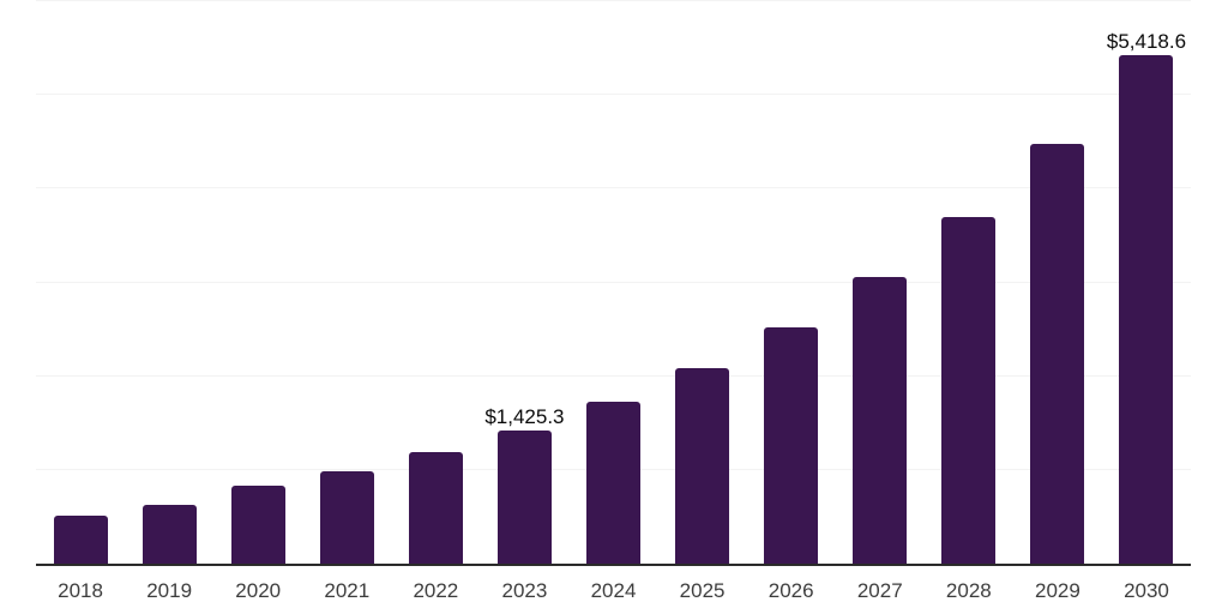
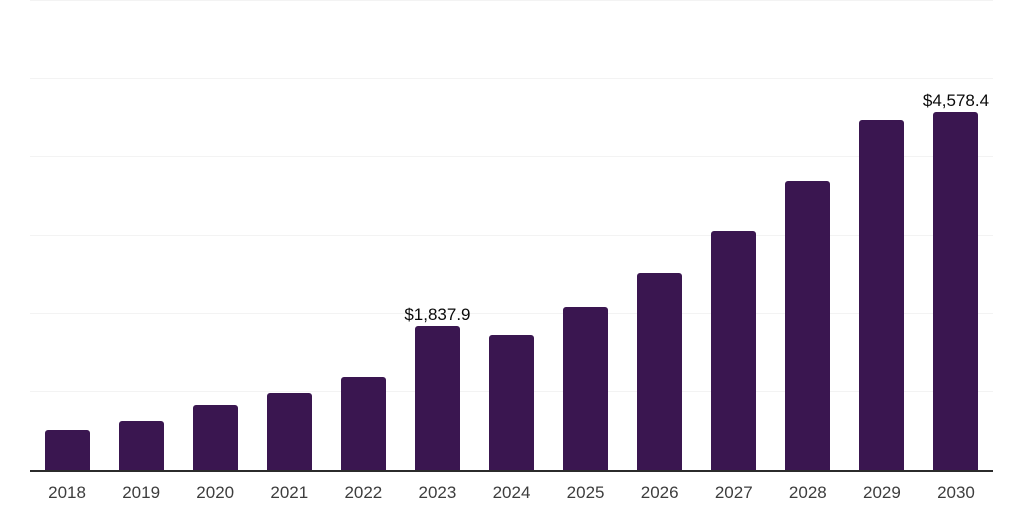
2023: $1,425.3 -> $1,837.9
2030: $5,418.6 -> $4,578.4
